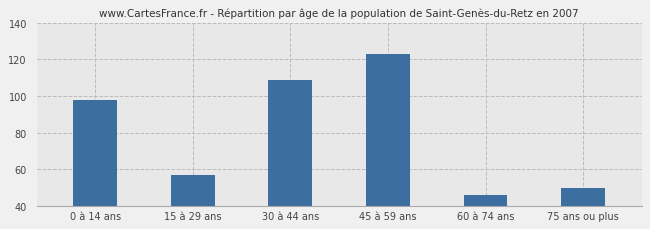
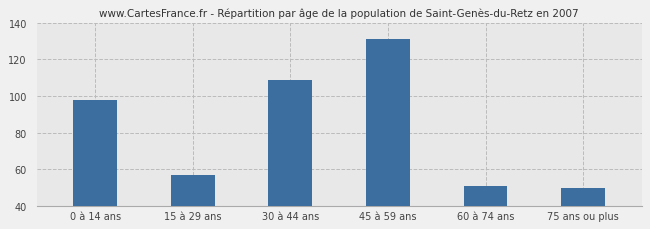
45 à 59 ans: 123 -> 131
60 à 74 ans: 46 -> 51
